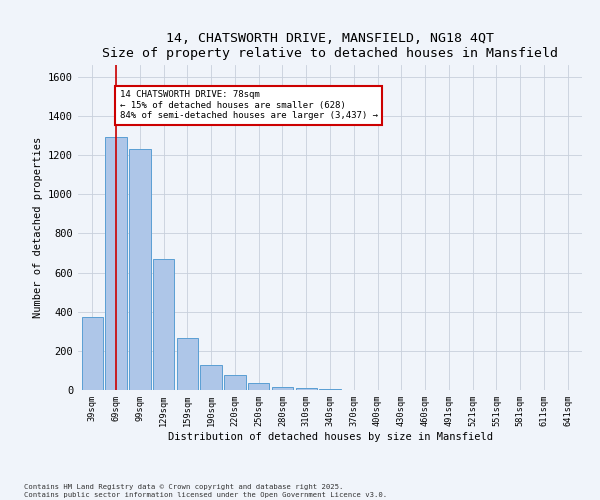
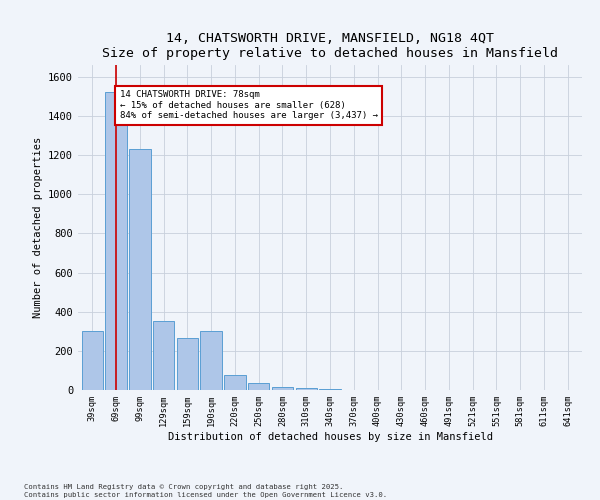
39sqm: 380 -> 300
69sqm: 1290 -> 1520
129sqm: 670 -> 350
190sqm: 130 -> 300
